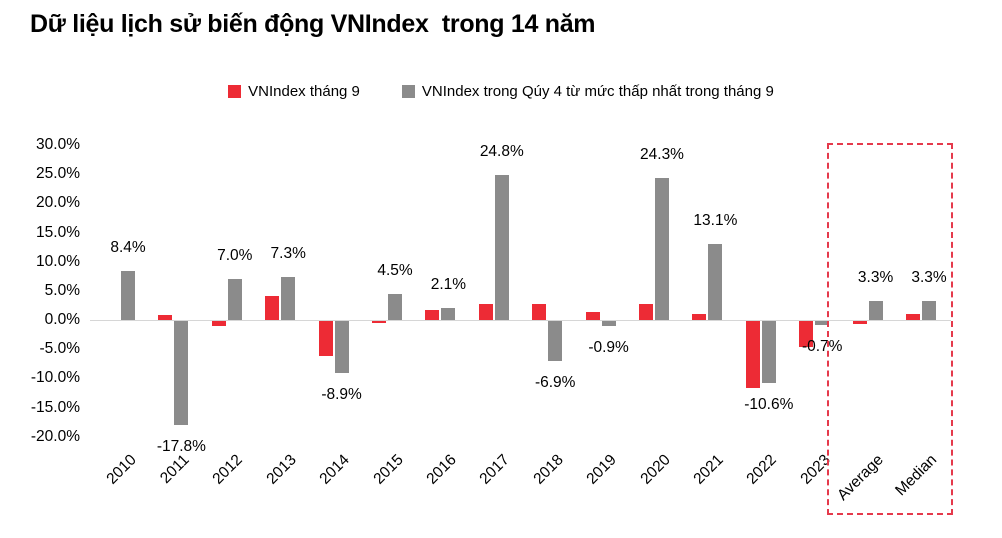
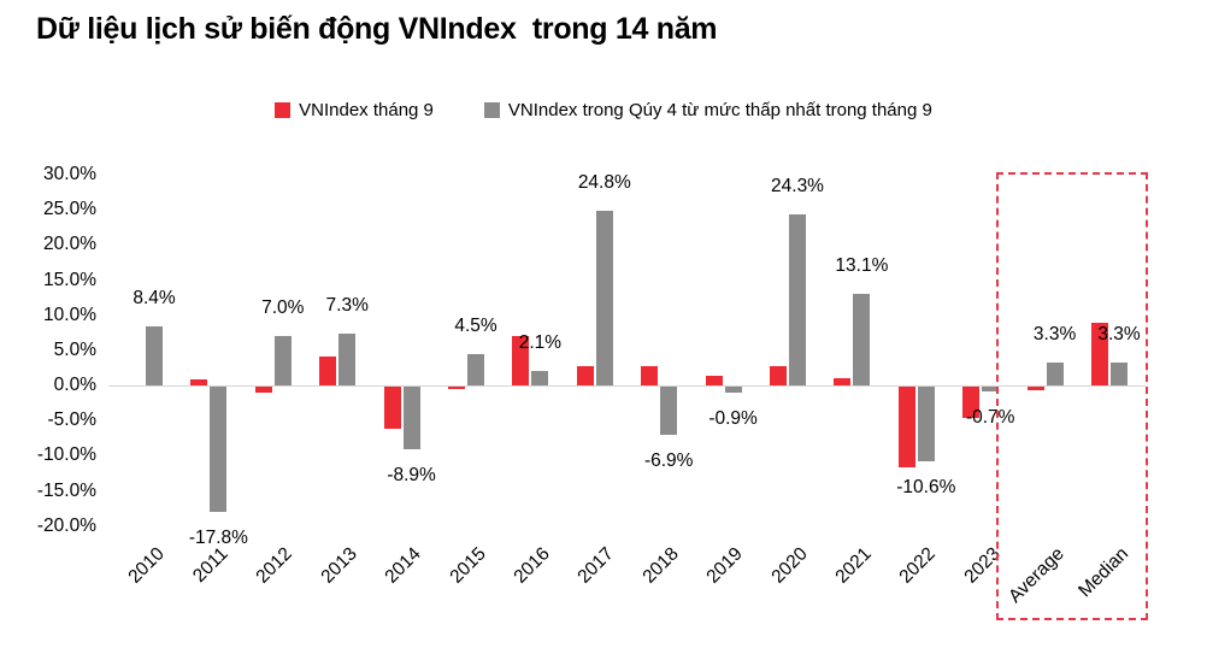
VNIndex tháng 9/2016: 2% -> 7%
VNIndex tháng 9/Median: 1% -> 9%
